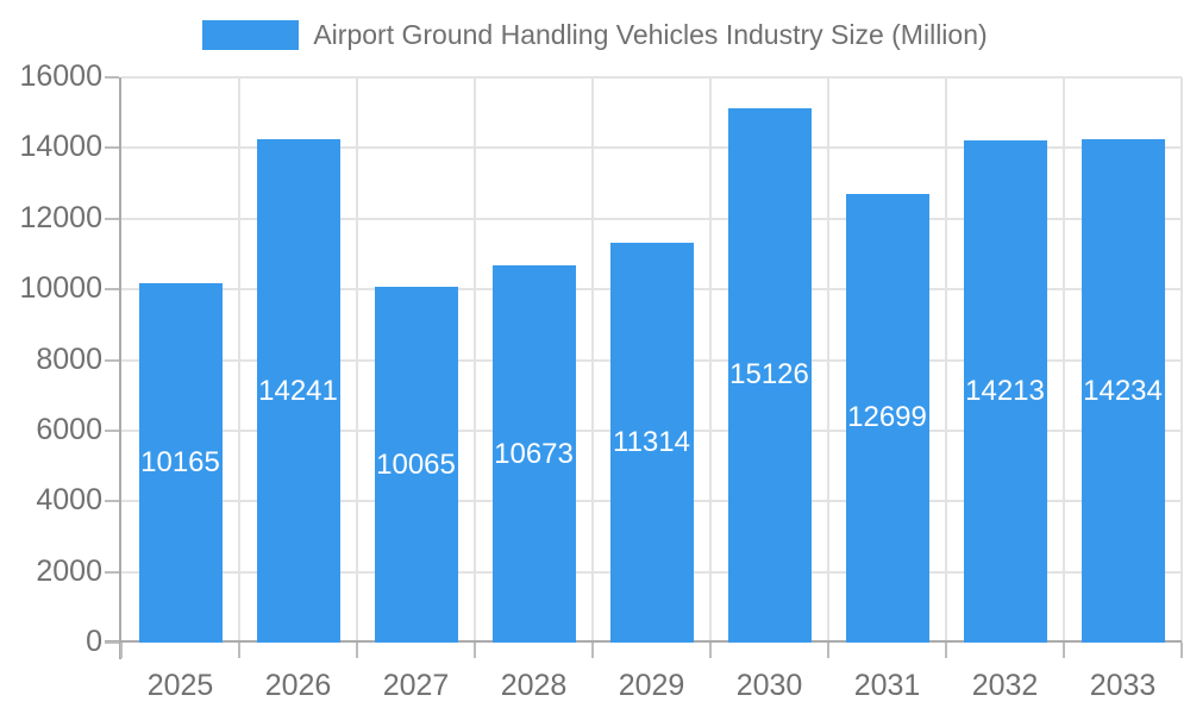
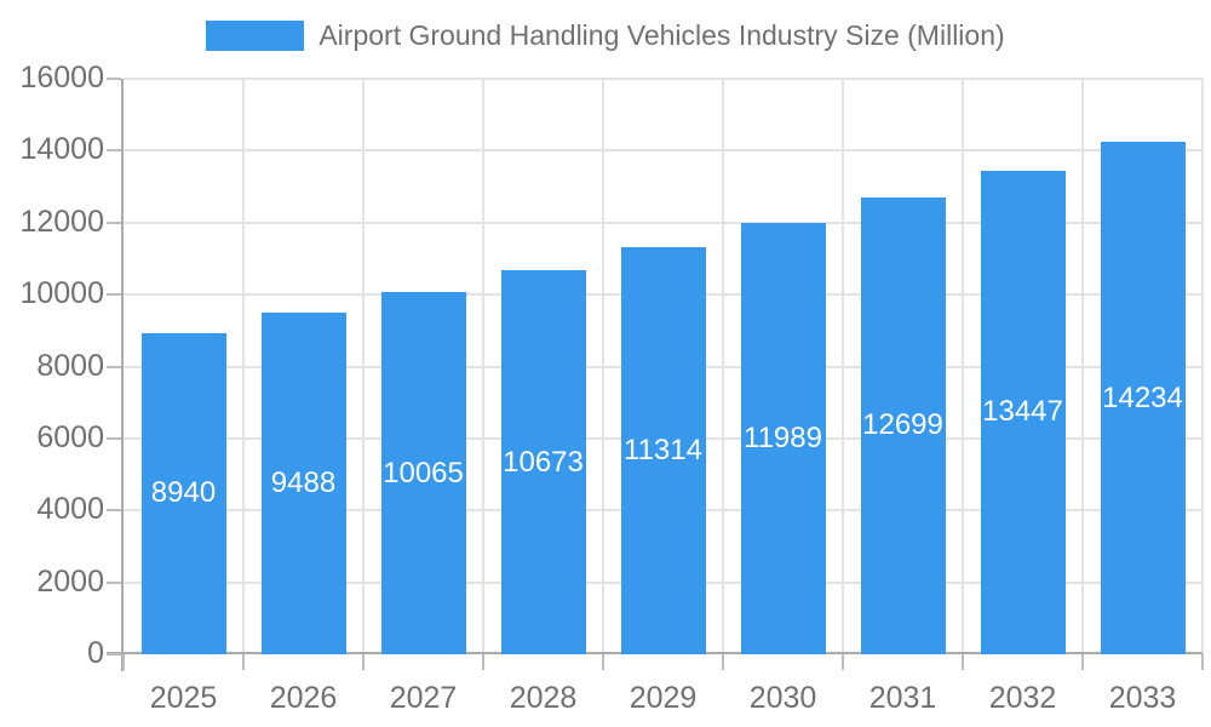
2025: 10165 -> 8940
2026: 14241 -> 9488
2030: 15126 -> 11989
2032: 14213 -> 13447
